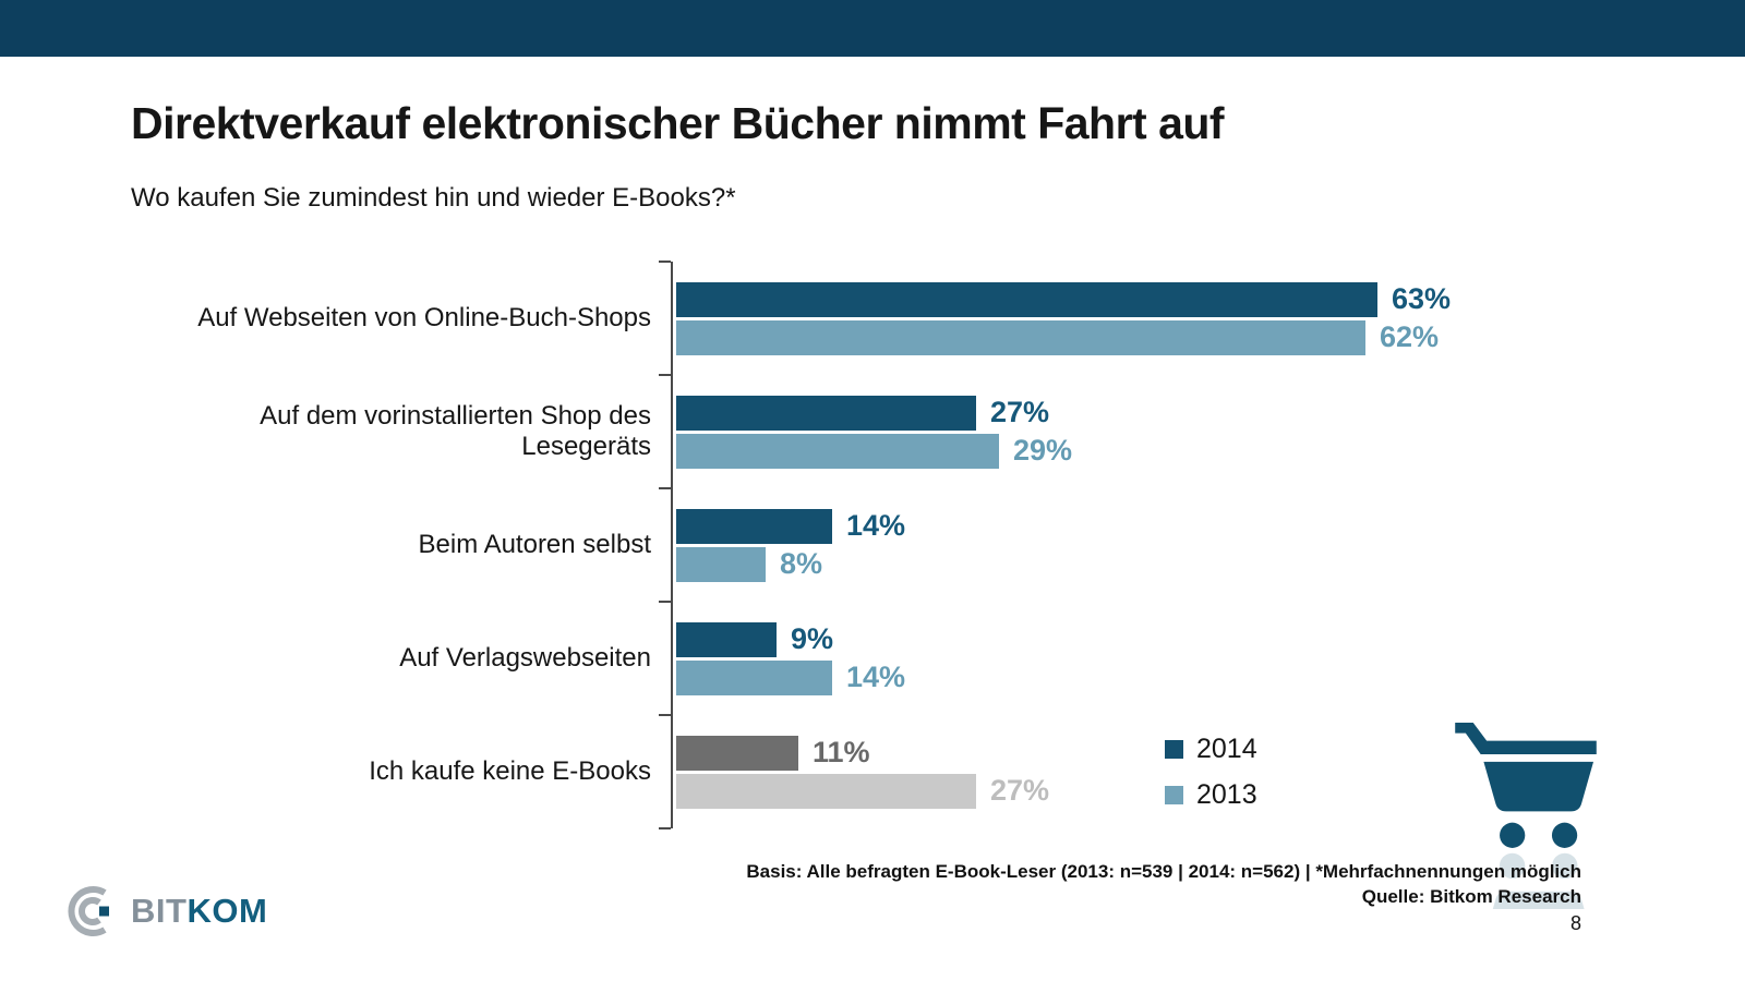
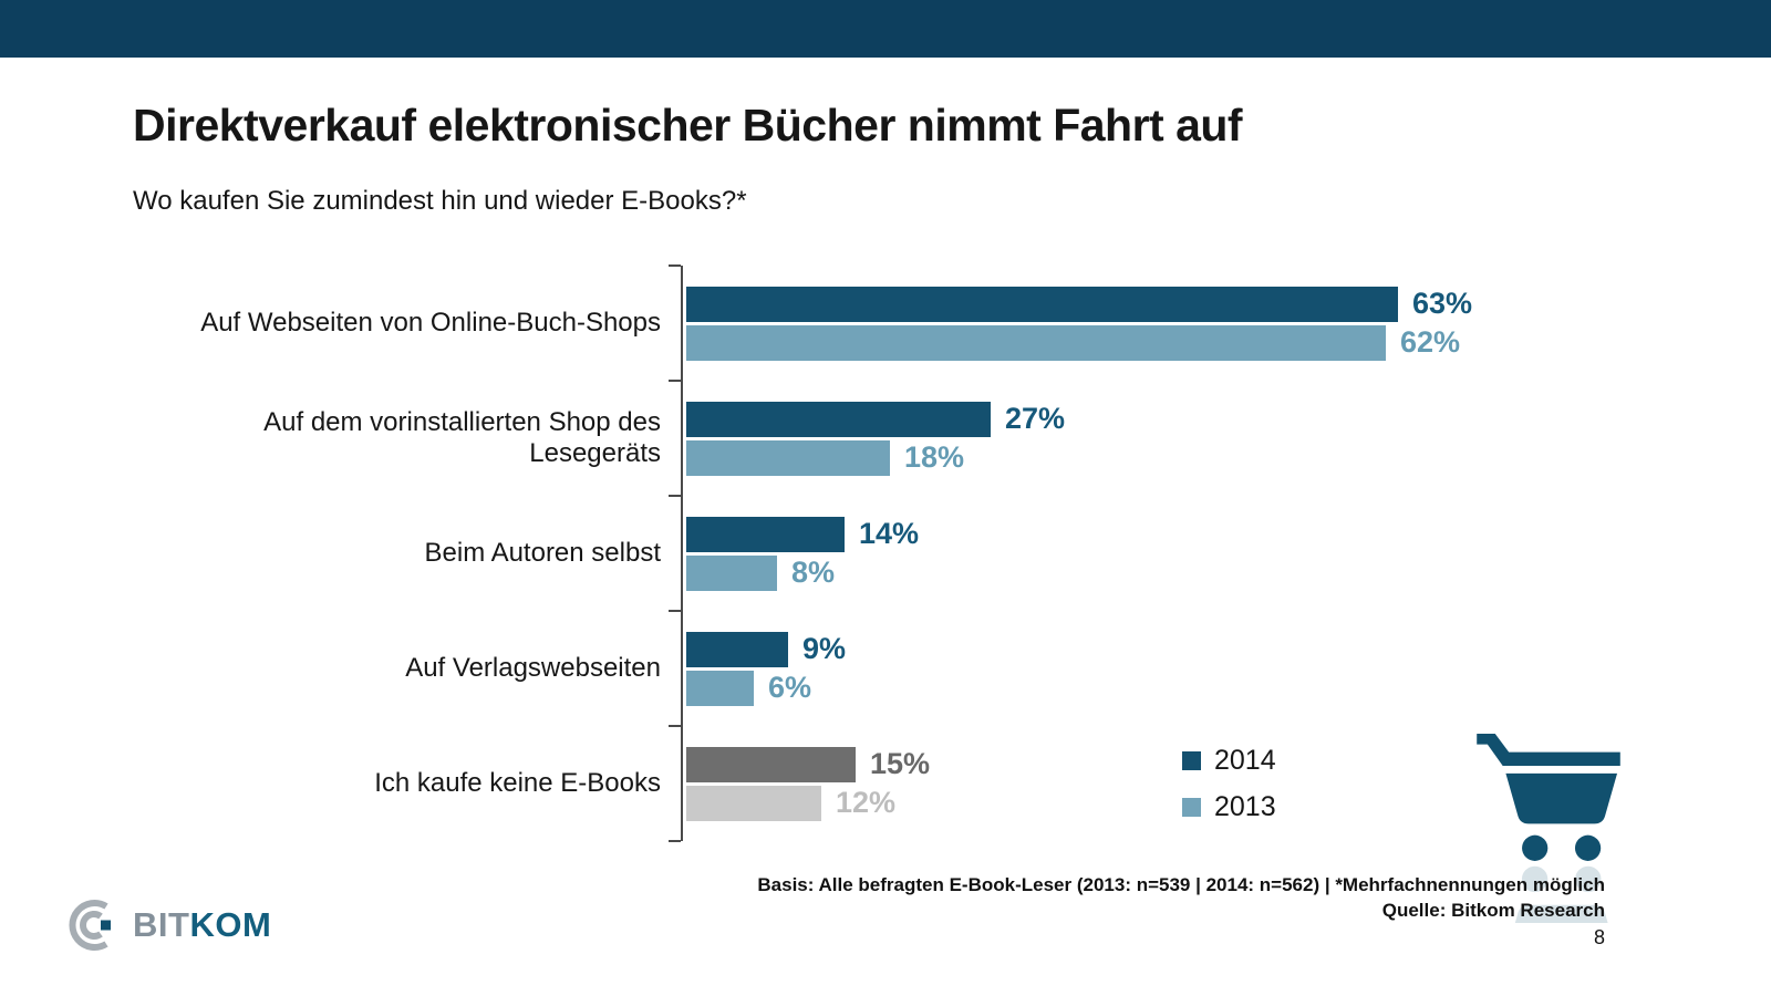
2013/Auf dem vorinstallierten Shop des Lesegeräts: 29% -> 18%
2013/Auf Verlagswebseiten: 14% -> 6%
2014/Ich kaufe keine E-Books: 11% -> 15%
2013/Ich kaufe keine E-Books: 27% -> 12%
